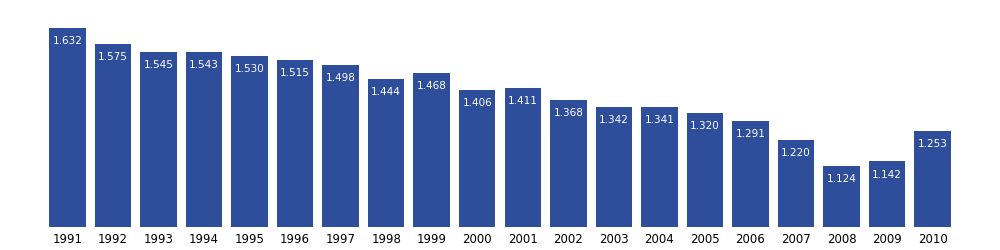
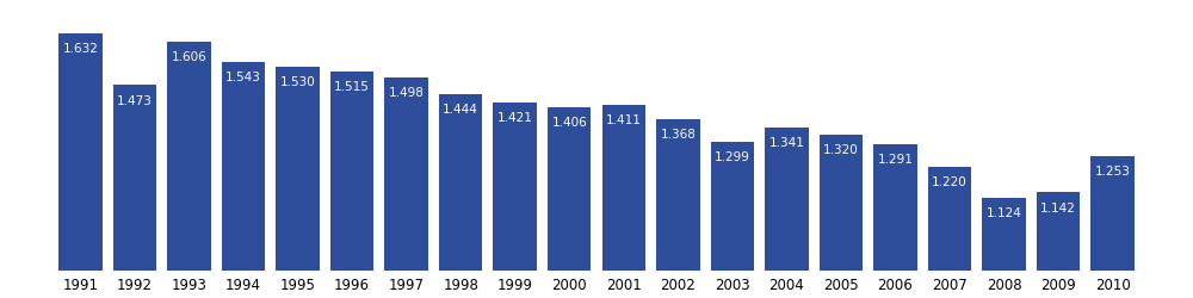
1992: 1.575 -> 1.473
1993: 1.545 -> 1.606
1999: 1.468 -> 1.421
2003: 1.342 -> 1.299
